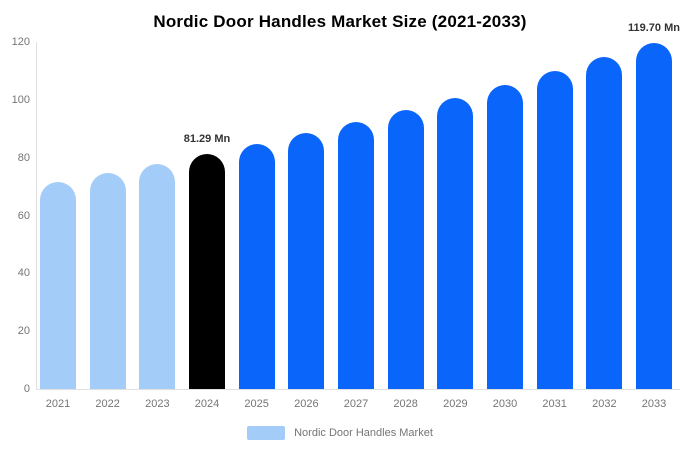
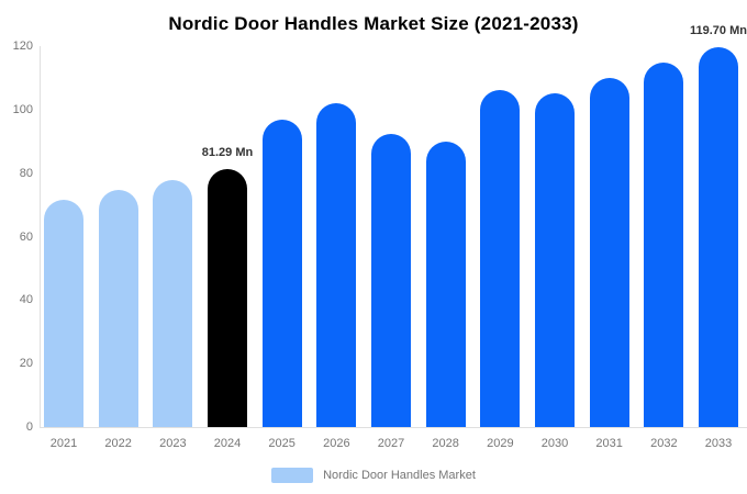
2025: 85 -> 97
2026: 89 -> 102
2028: 97 -> 90
2029: 101 -> 106
